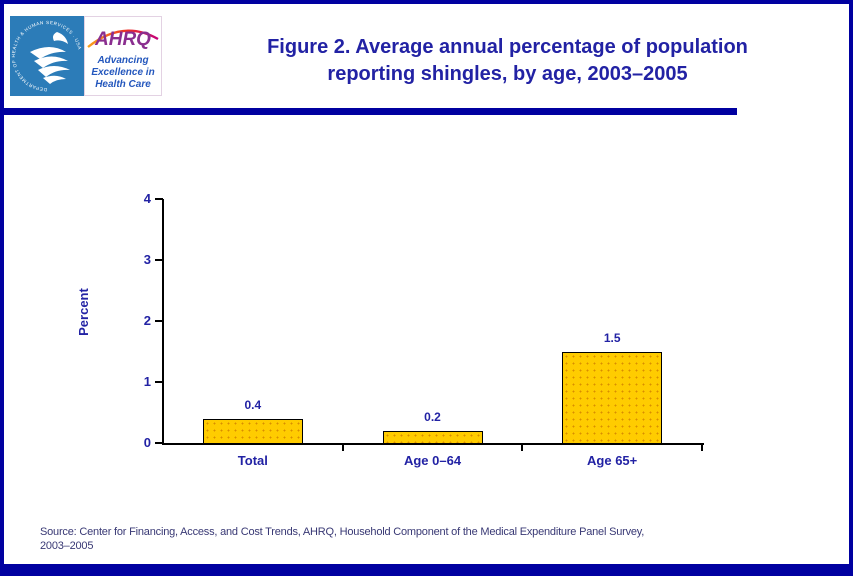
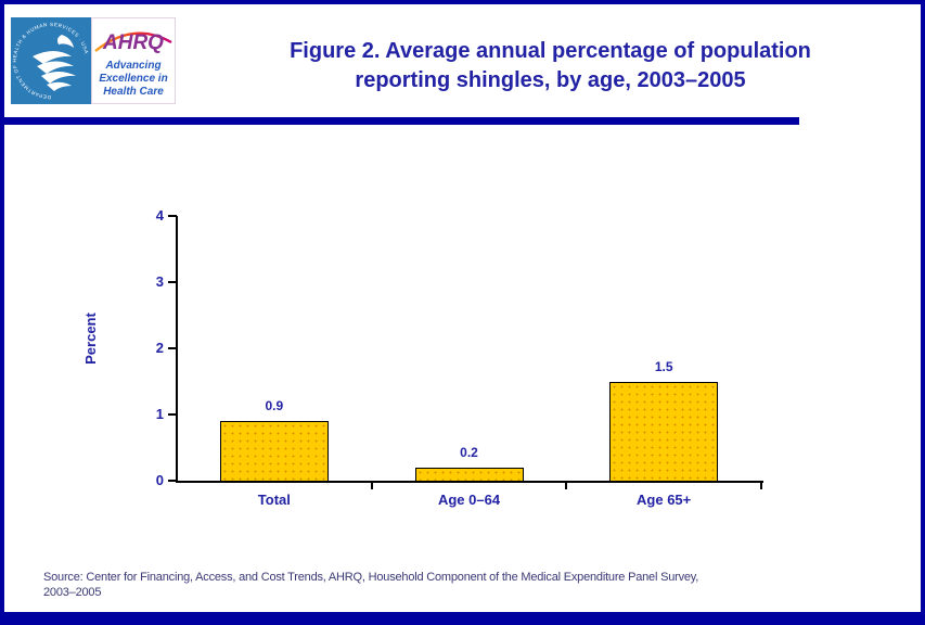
Total: 0.4 -> 0.9
